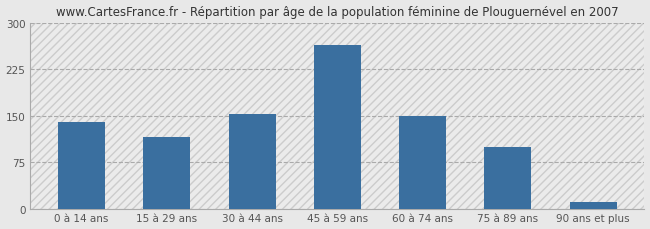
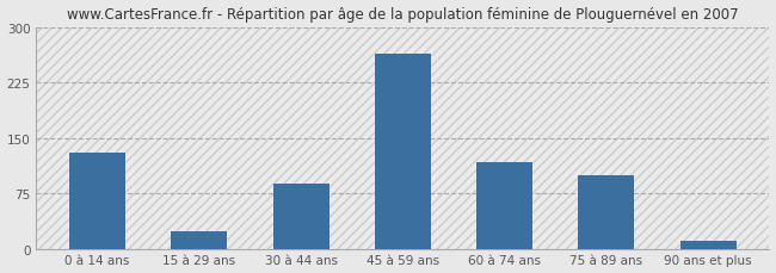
0 à 14 ans: 140 -> 130
15 à 29 ans: 115 -> 24
30 à 44 ans: 152 -> 88
60 à 74 ans: 150 -> 118
